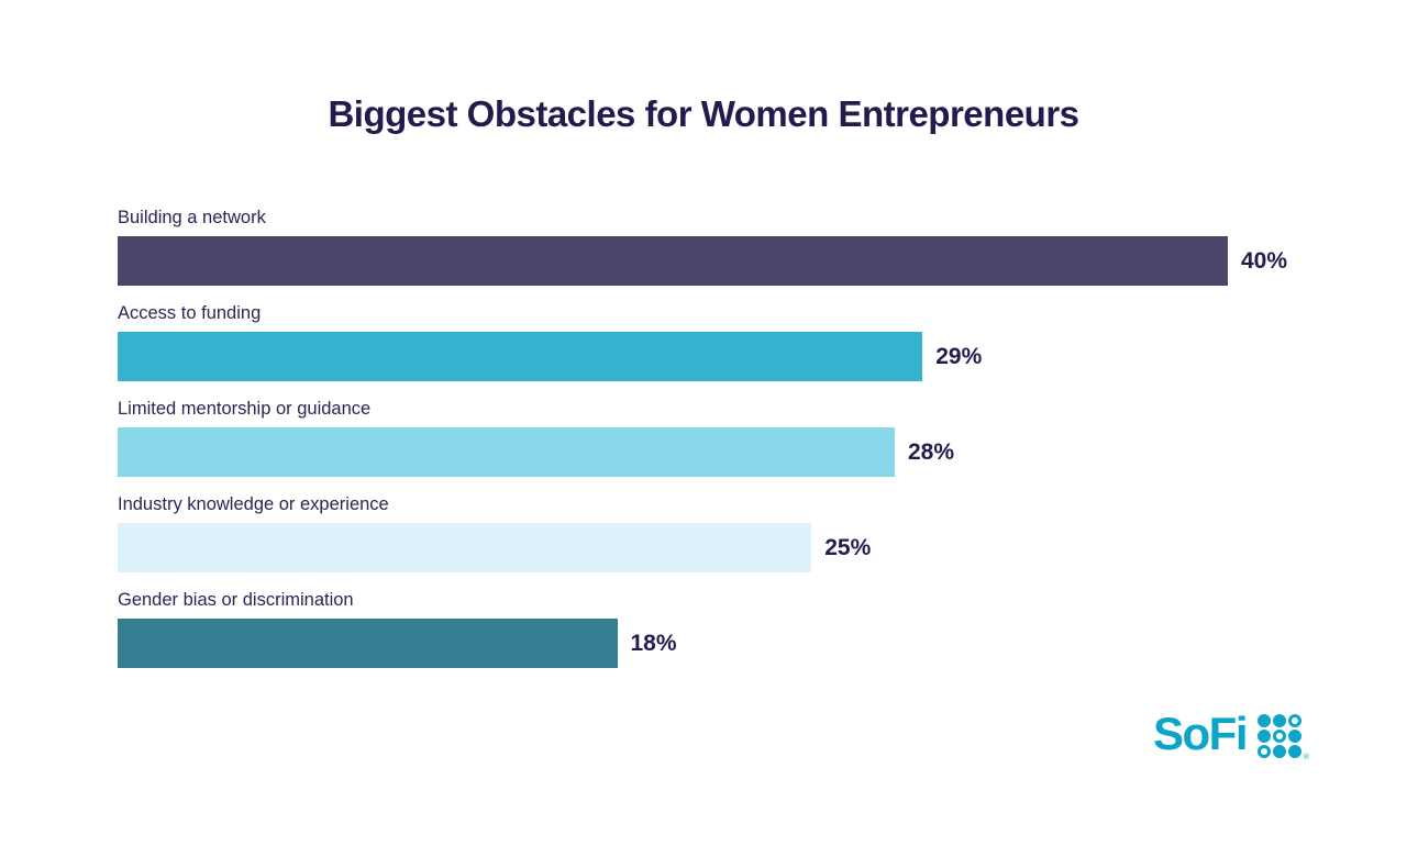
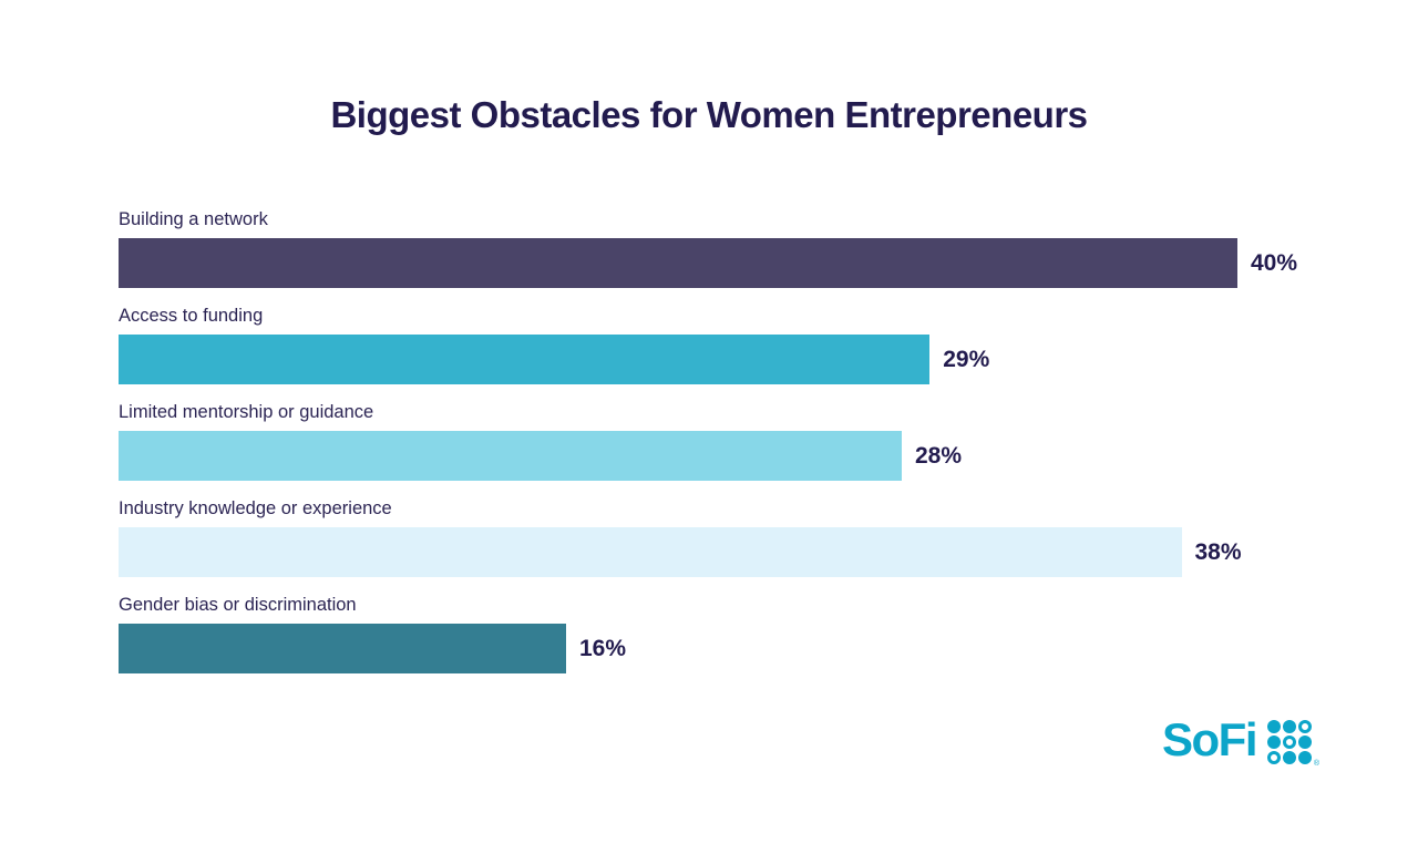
Industry knowledge or experience: 25% -> 38%
Gender bias or discrimination: 18% -> 16%
